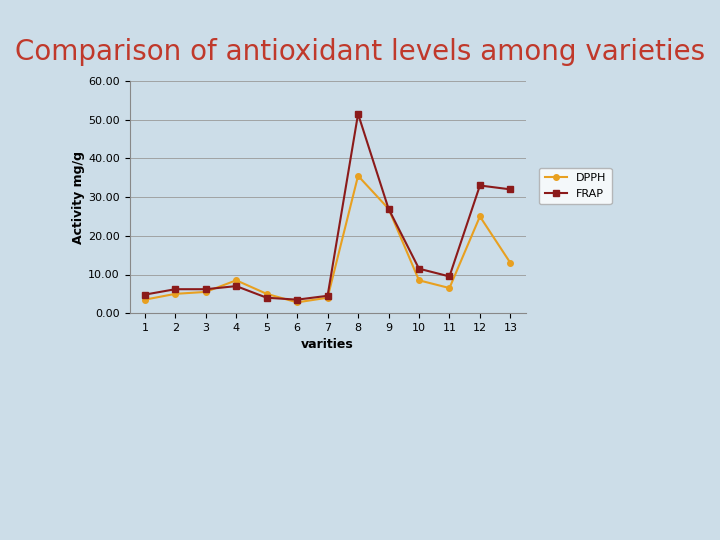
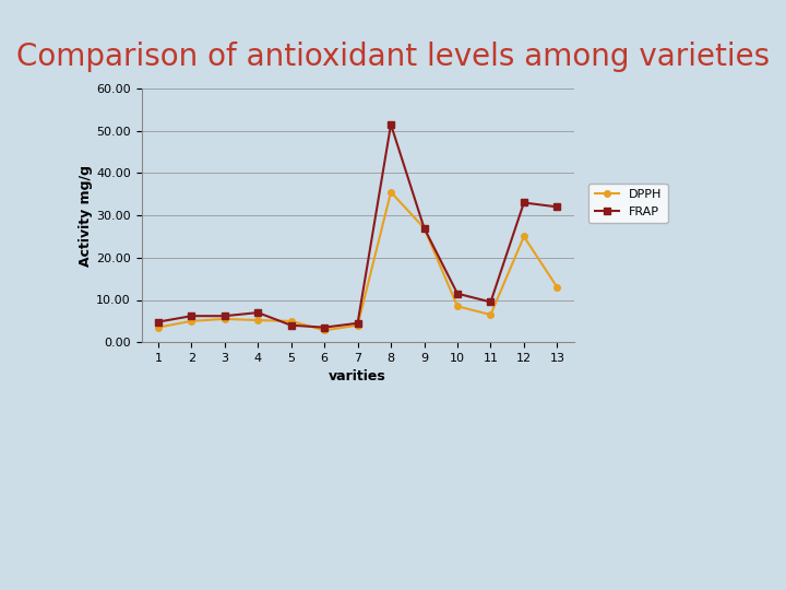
DPPH/4: 8.5 -> 5.2
